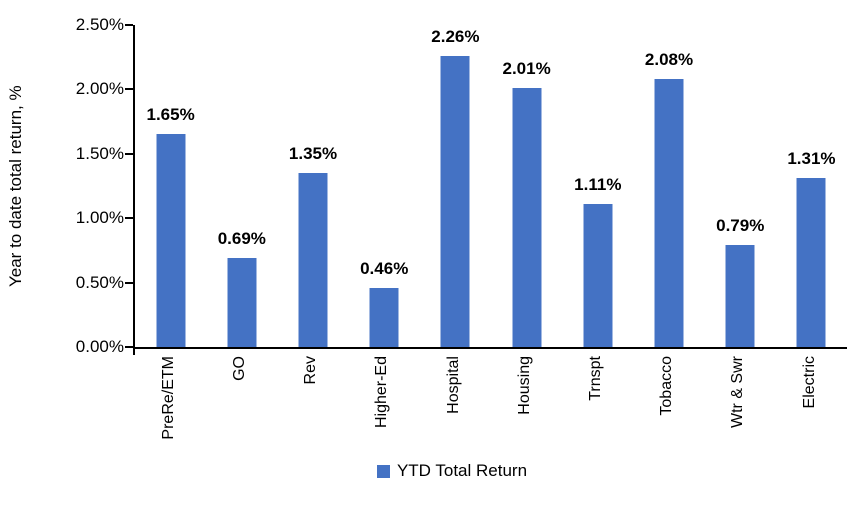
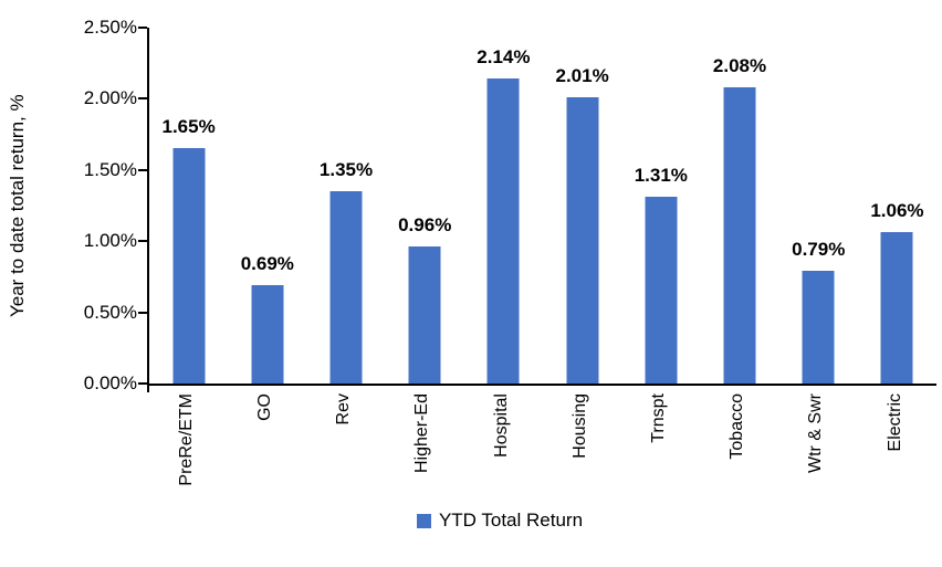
Higher-Ed: 0.46% -> 0.96%
Hospital: 2.26% -> 2.14%
Trnspt: 1.11% -> 1.31%
Electric: 1.31% -> 1.06%
